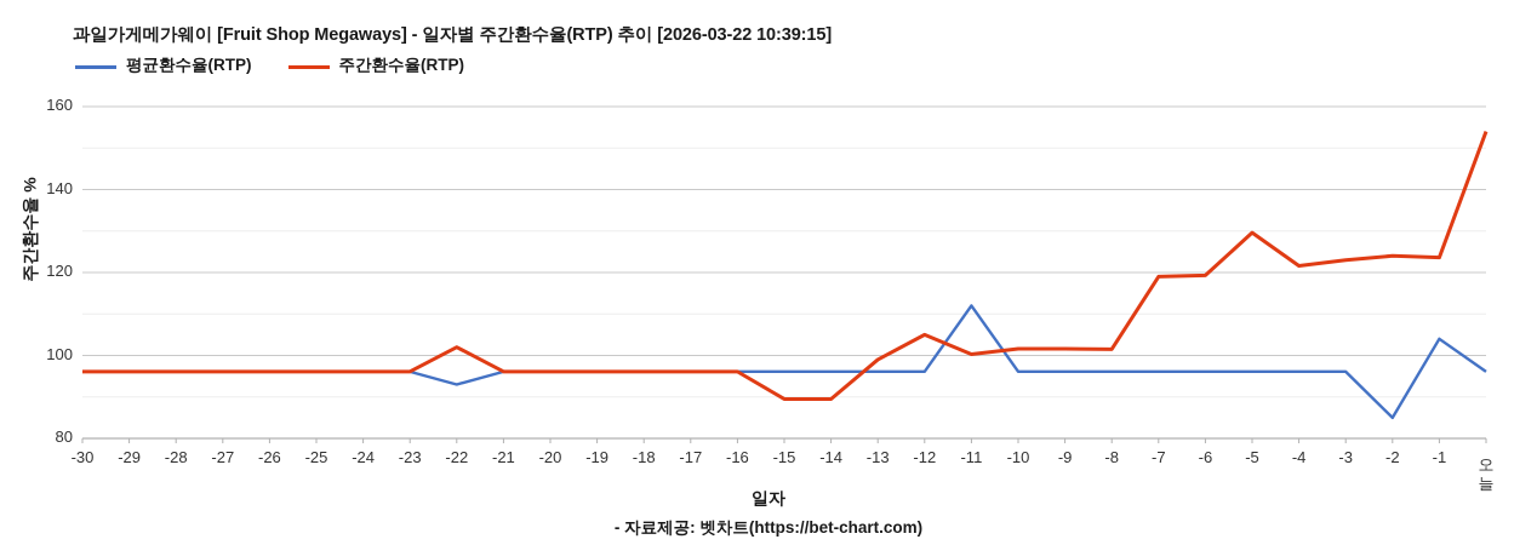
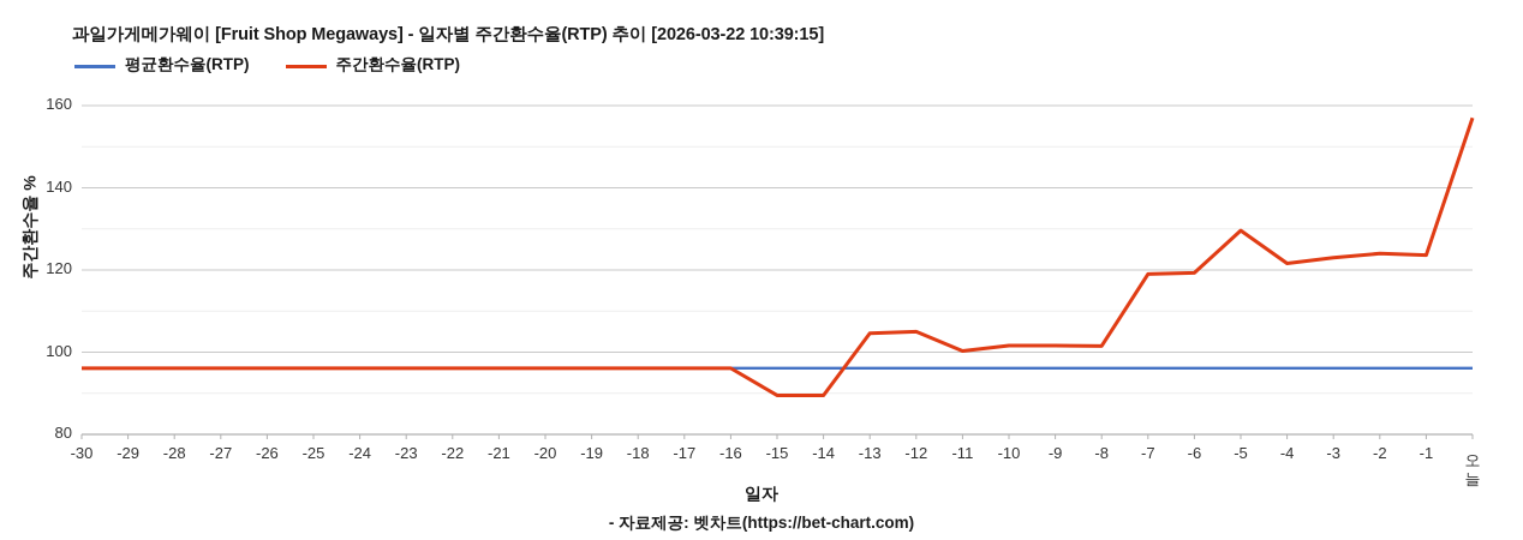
평균환수율(RTP)/-22: 93 -> 96
주간환수율(RTP)/-22: 102 -> 96
주간환수율(RTP)/-13: 99 -> 105
평균환수율(RTP)/-11: 112 -> 96
평균환수율(RTP)/-2: 85 -> 96
평균환수율(RTP)/-1: 104 -> 96
주간환수율(RTP)/오늘: 154 -> 157
